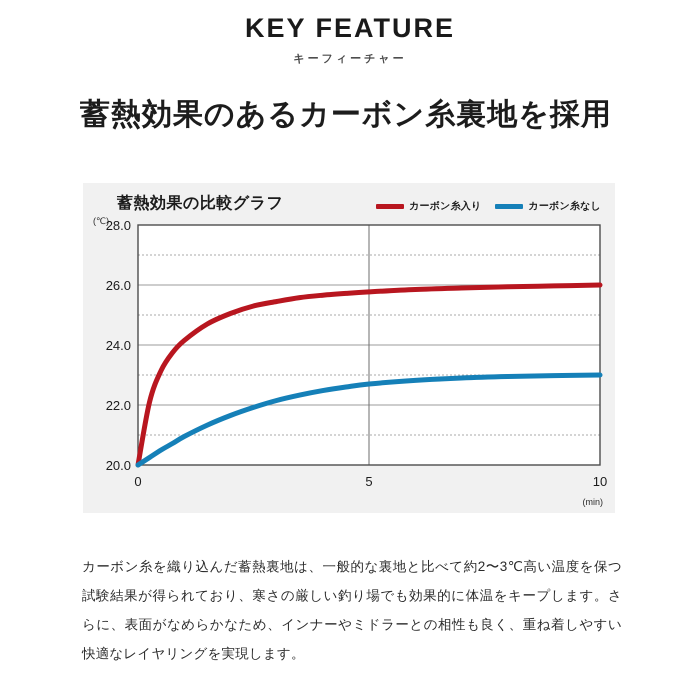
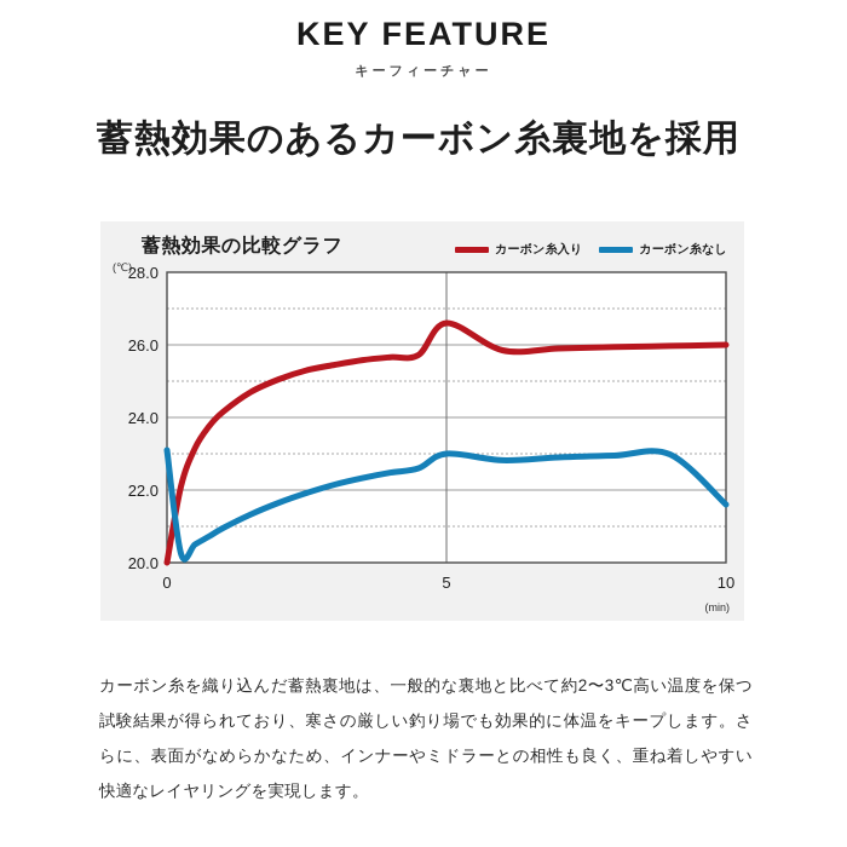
カーボン糸なし/0: 20.0 -> 23.1
カーボン糸入り/5: 25.8 -> 26.6
カーボン糸なし/5: 22.7 -> 23.0
カーボン糸なし/10: 23.0 -> 21.6
